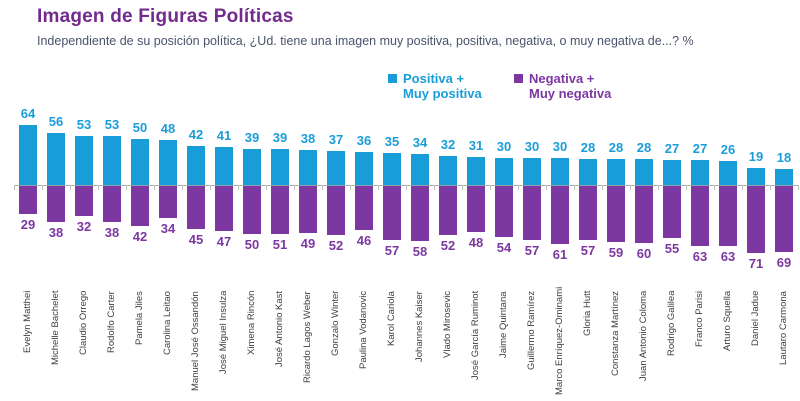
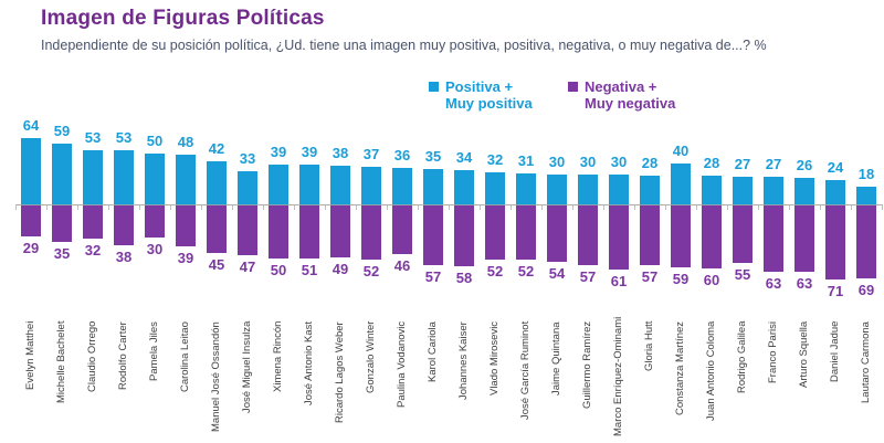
Positiva + Muy positiva/Michelle Bachelet: 56 -> 59
Negativa + Muy negativa/Michelle Bachelet: 38 -> 35
Negativa + Muy negativa/Pamela Jiles: 42 -> 30
Negativa + Muy negativa/Carolina Leitao: 34 -> 39
Positiva + Muy positiva/José Miguel Insulza: 41 -> 33
Negativa + Muy negativa/José García Ruminot: 48 -> 52
Positiva + Muy positiva/Constanza Martínez: 28 -> 40
Positiva + Muy positiva/Daniel Jadue: 19 -> 24
